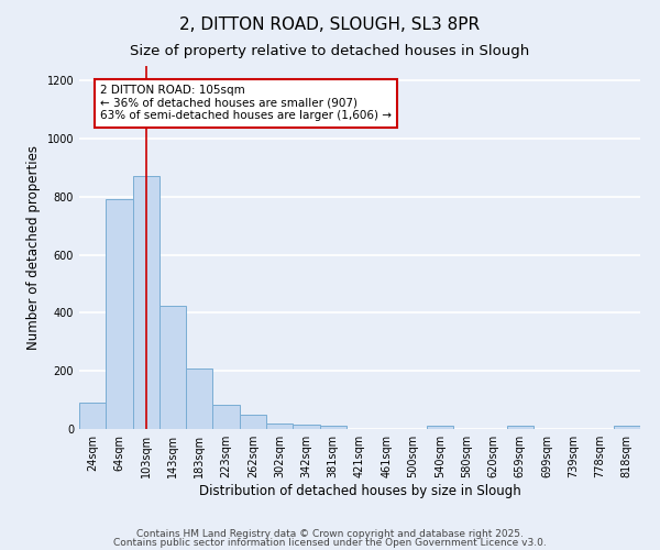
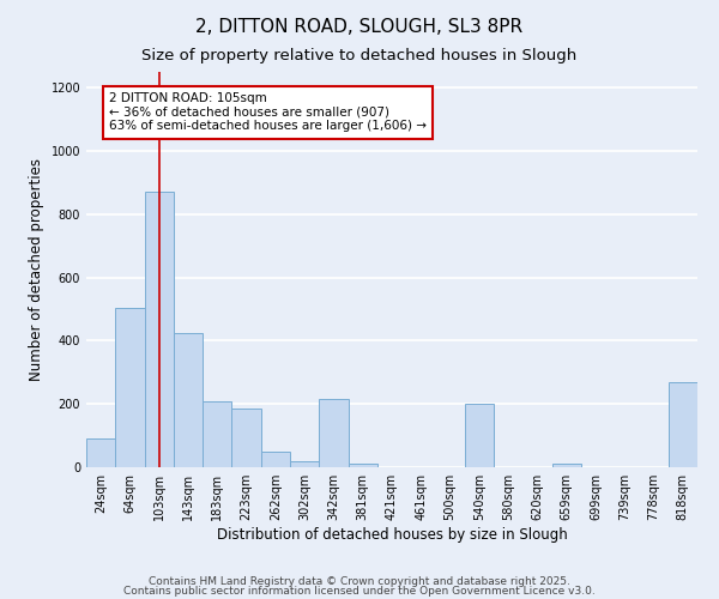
64sqm: 790 -> 505
223sqm: 85 -> 185
342sqm: 15 -> 215
540sqm: 10 -> 200
818sqm: 10 -> 270
